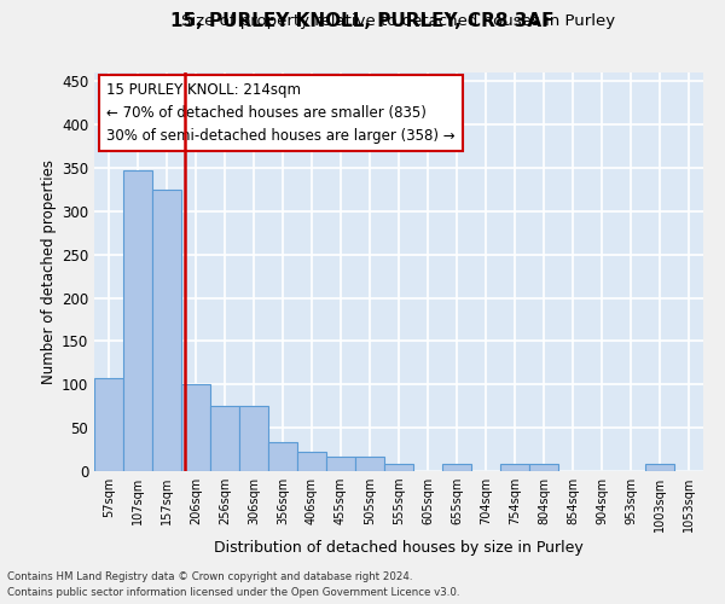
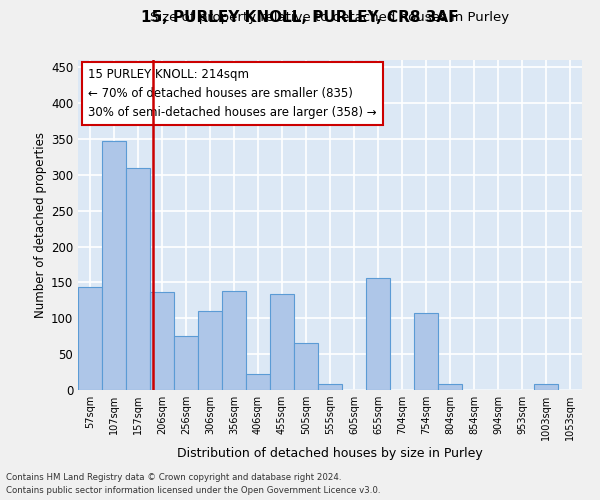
57sqm: 107 -> 144
157sqm: 325 -> 310
206sqm: 100 -> 136
306sqm: 75 -> 110
356sqm: 33 -> 138
455sqm: 17 -> 134
505sqm: 17 -> 66
655sqm: 8 -> 156
754sqm: 8 -> 108
